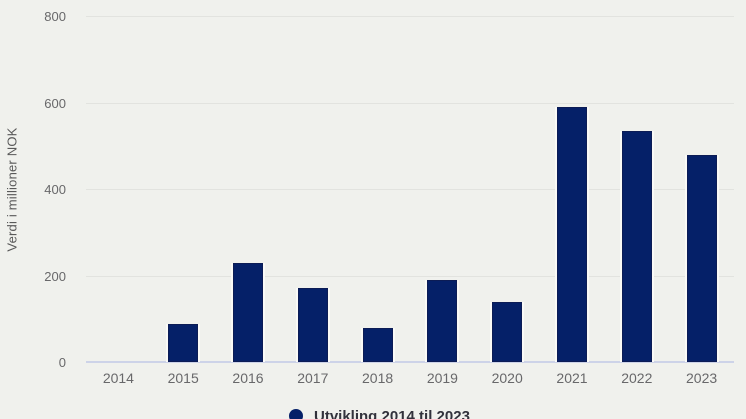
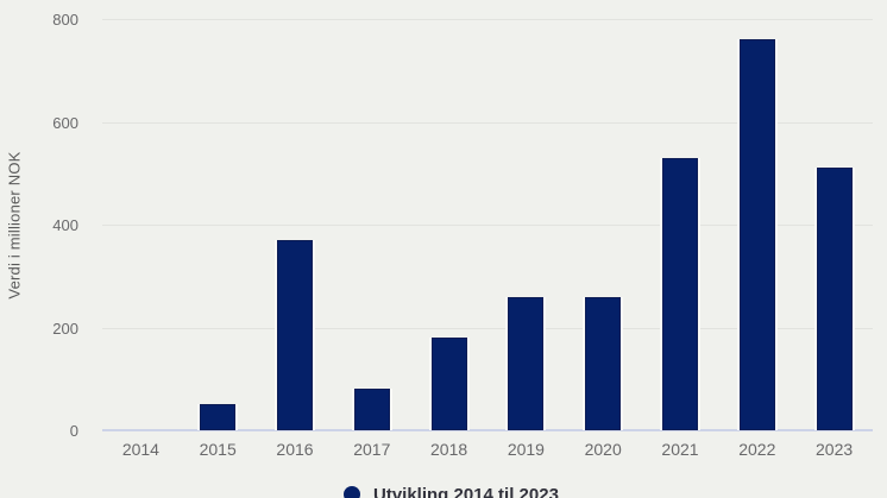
2015: 90 -> 50
2016: 230 -> 370
2017: 170 -> 80
2018: 80 -> 180
2019: 190 -> 260
2020: 140 -> 260
2021: 590 -> 530
2022: 540 -> 760
2023: 480 -> 510
